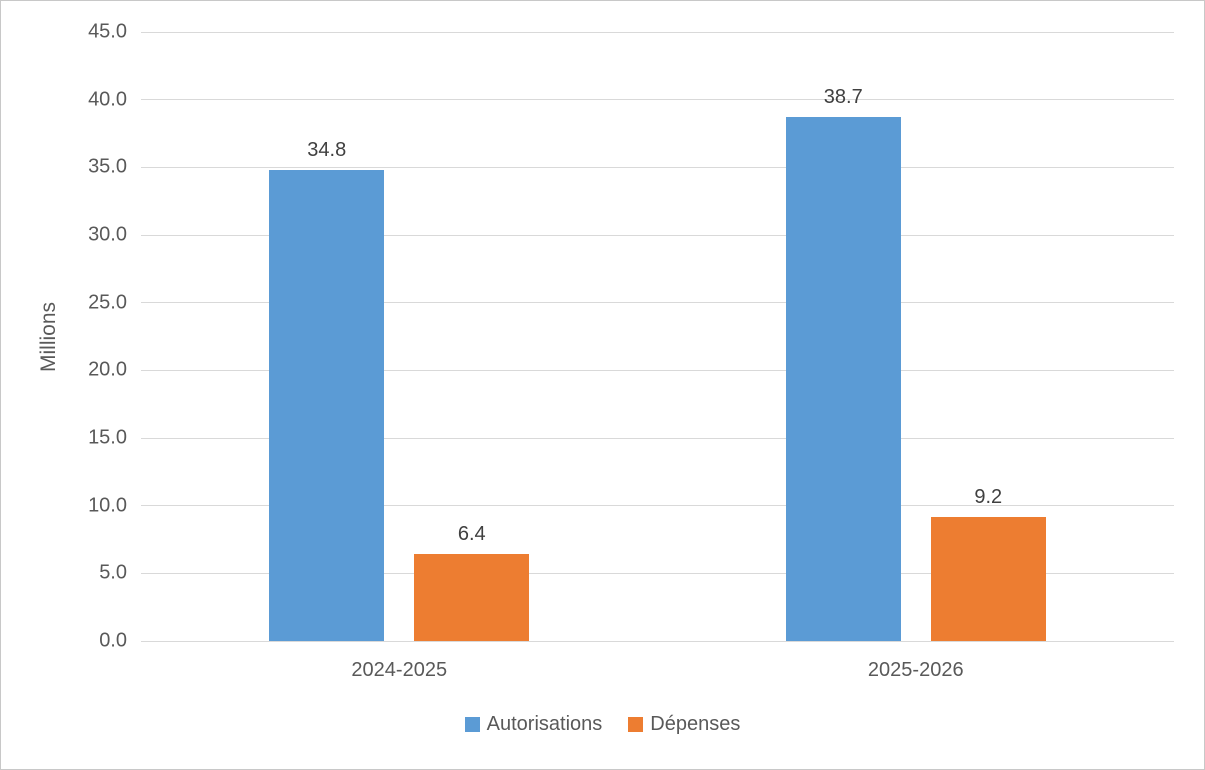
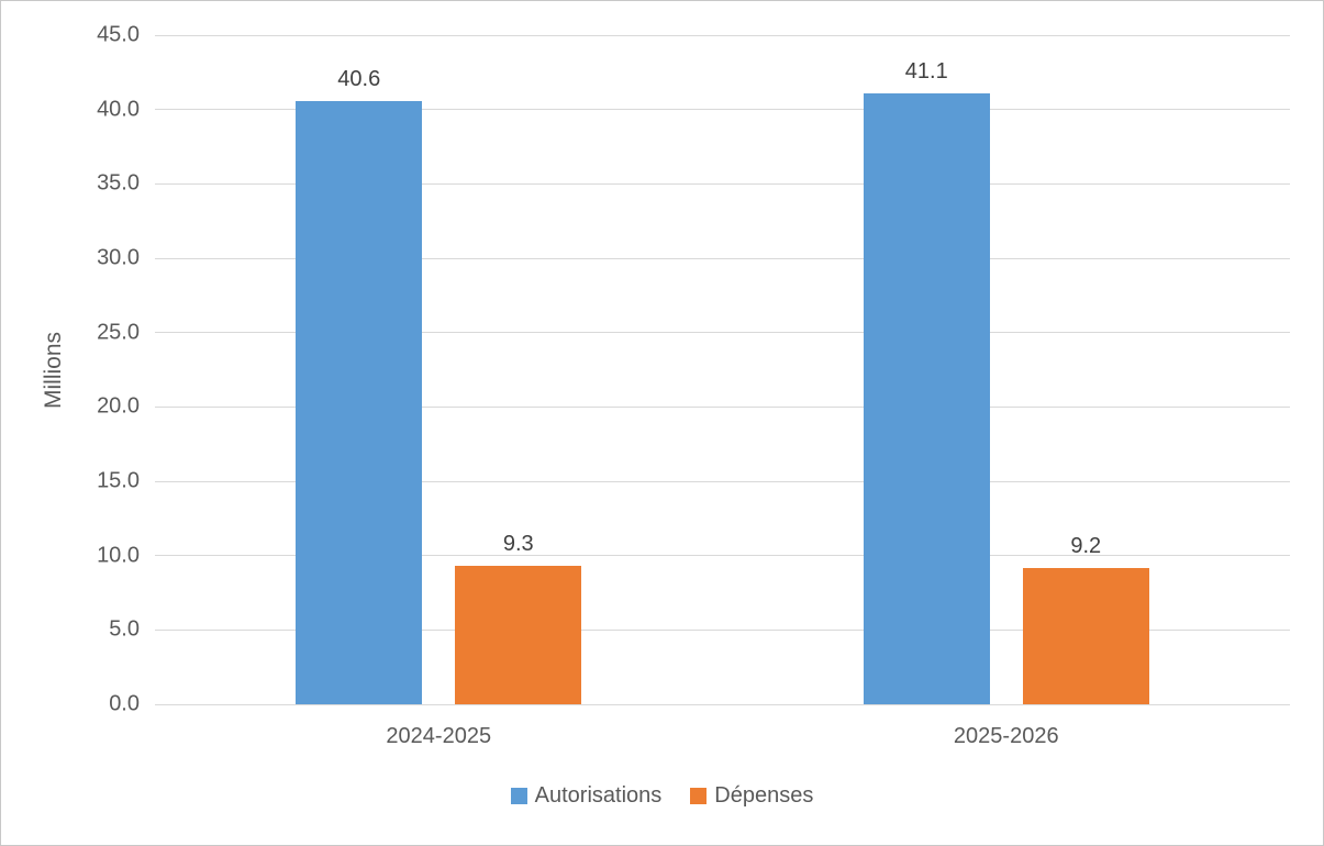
Autorisations/2024-2025: 34.8 -> 40.6
Dépenses/2024-2025: 6.4 -> 9.3
Autorisations/2025-2026: 38.7 -> 41.1
